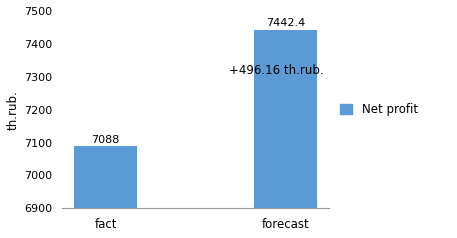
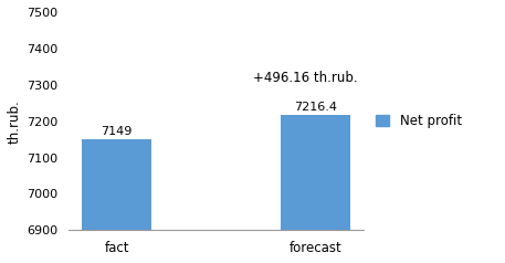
fact: 7088 -> 7149
forecast: 7442.4 -> 7216.4
